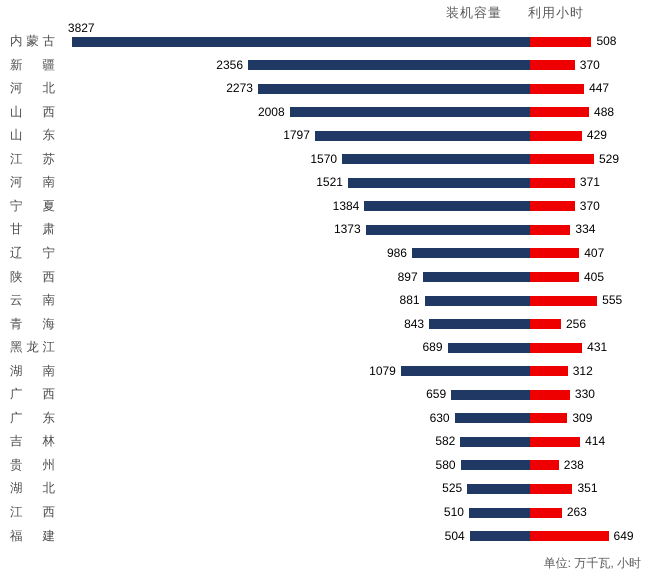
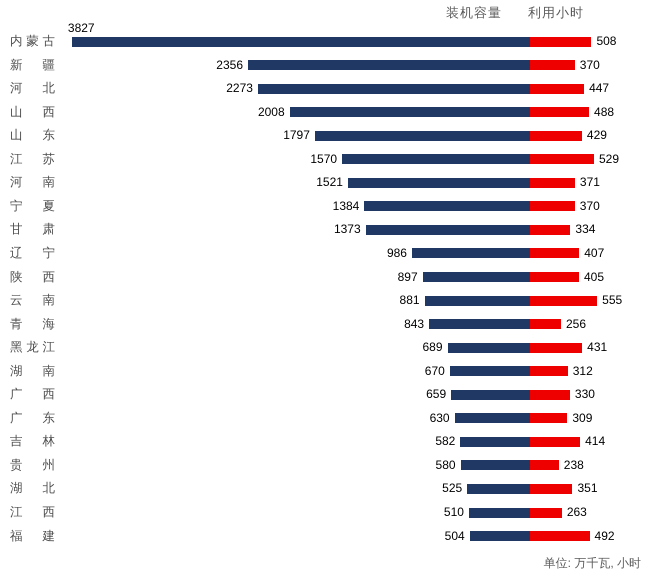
装机容量/湖南: 1079 -> 670
利用小时/福建: 649 -> 492
